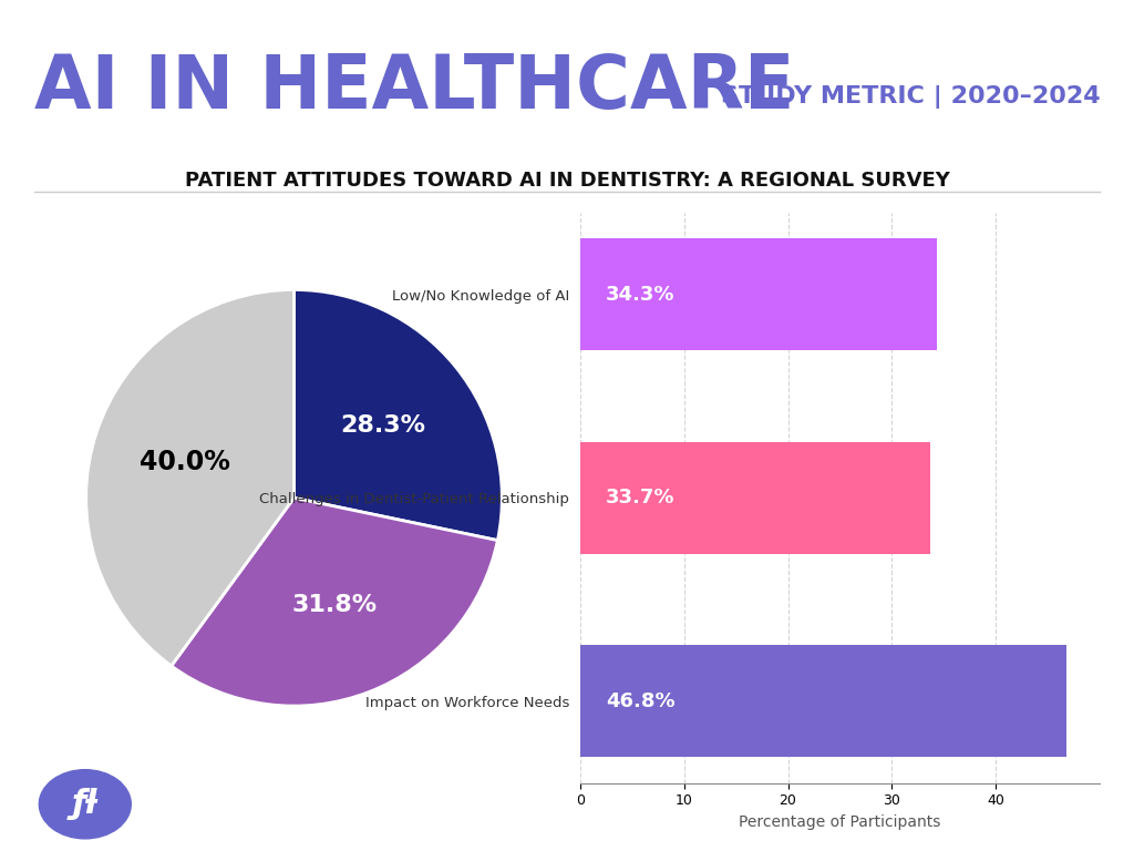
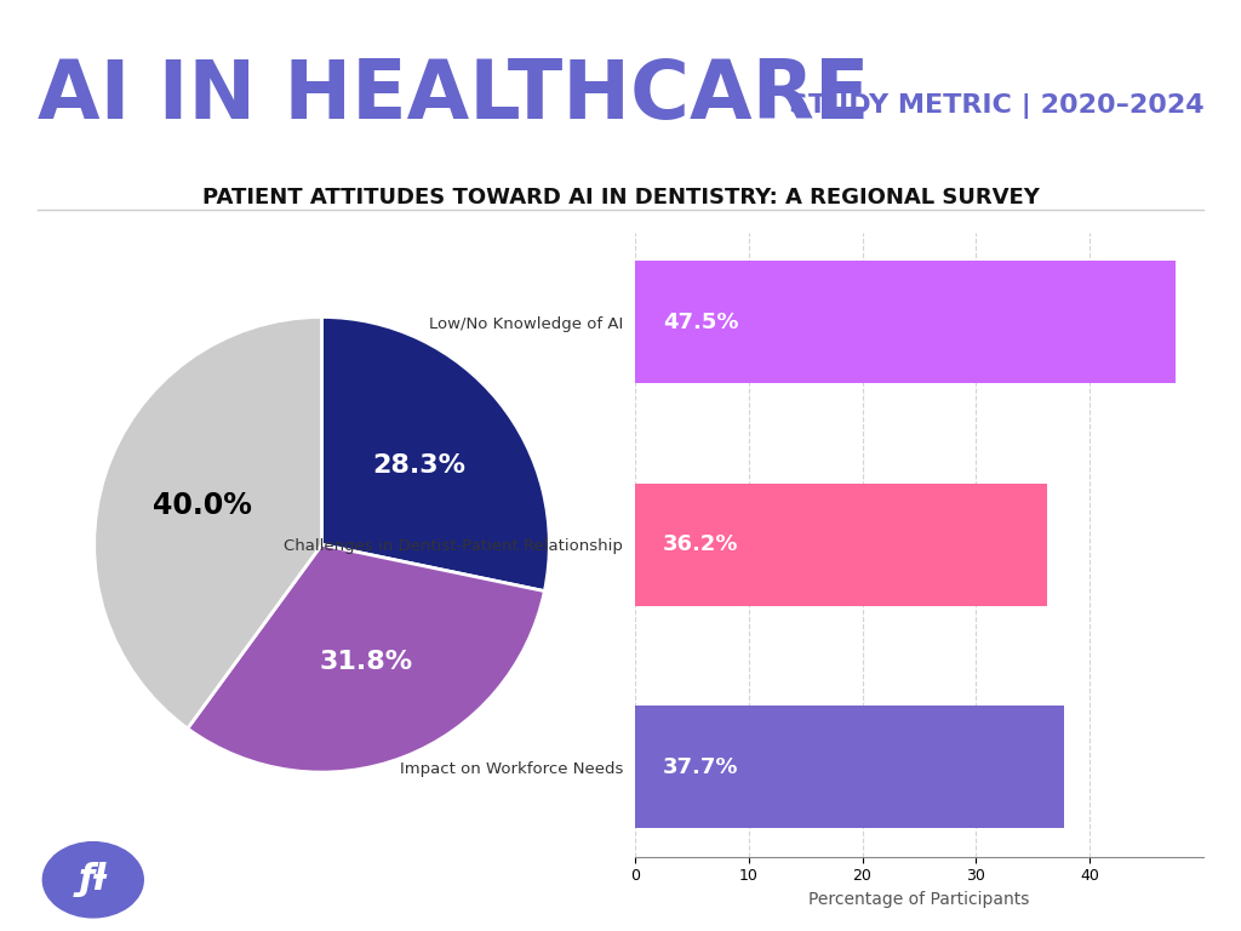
Low/No Knowledge of AI: 34.3% -> 47.5%
Challenges in Dentist-Patient Relationship: 33.7% -> 36.2%
Impact on Workforce Needs: 46.8% -> 37.7%
